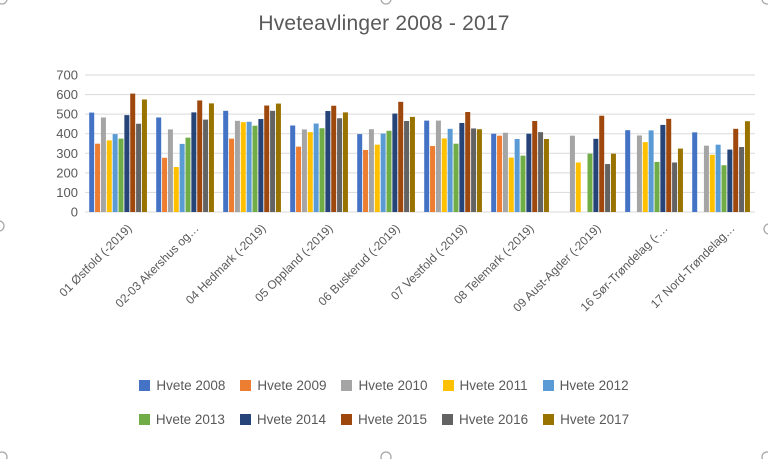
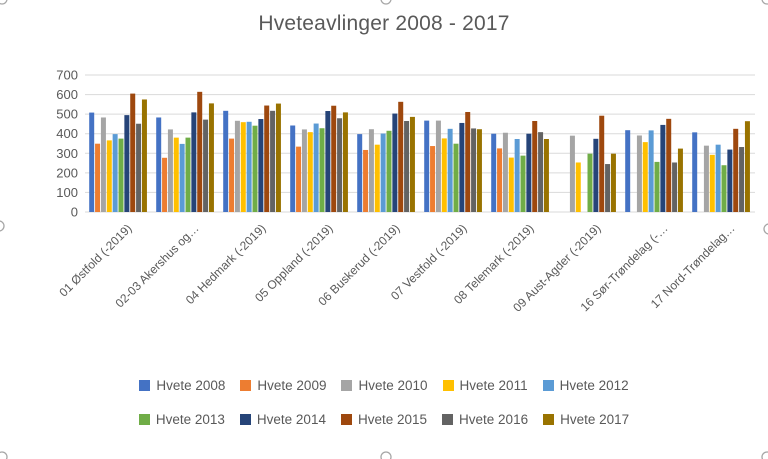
Hvete 2011/02-03 Akershus og…: 230 -> 380
Hvete 2015/02-03 Akershus og…: 570 -> 610
Hvete 2009/08 Telemark (-2019): 390 -> 320
